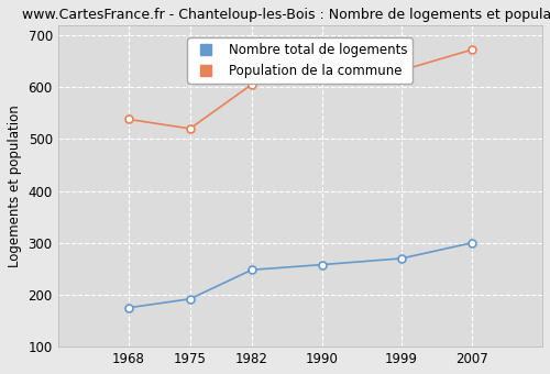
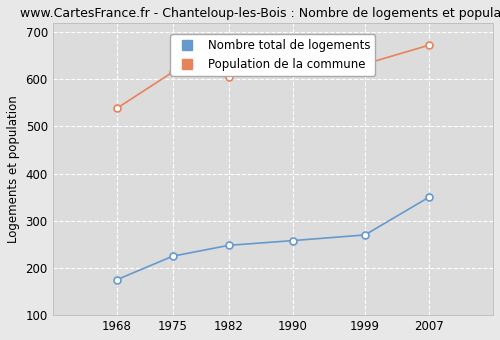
Nombre total de logements/1975: 192 -> 225
Population de la commune/1975: 520 -> 615
Nombre total de logements/2007: 300 -> 350
